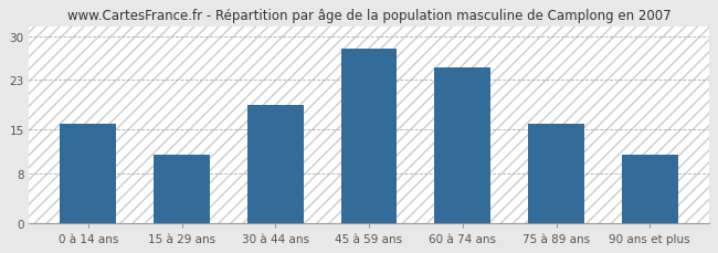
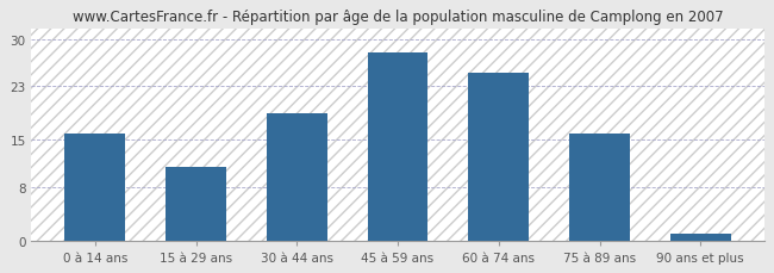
90 ans et plus: 11 -> 1
